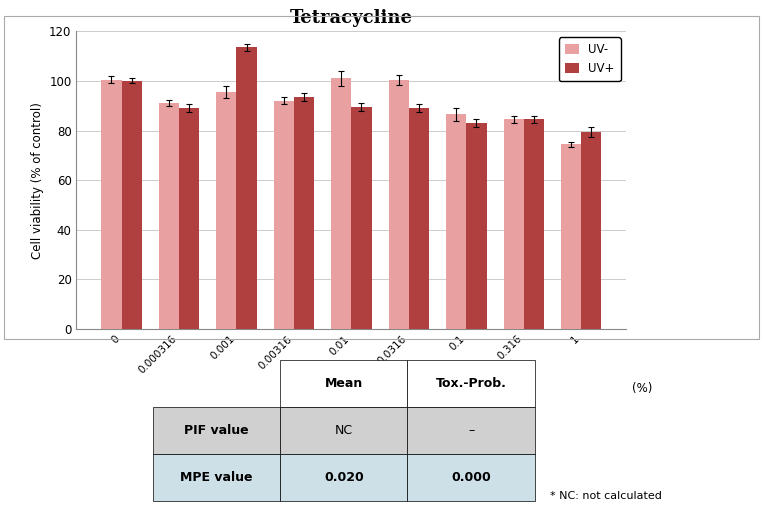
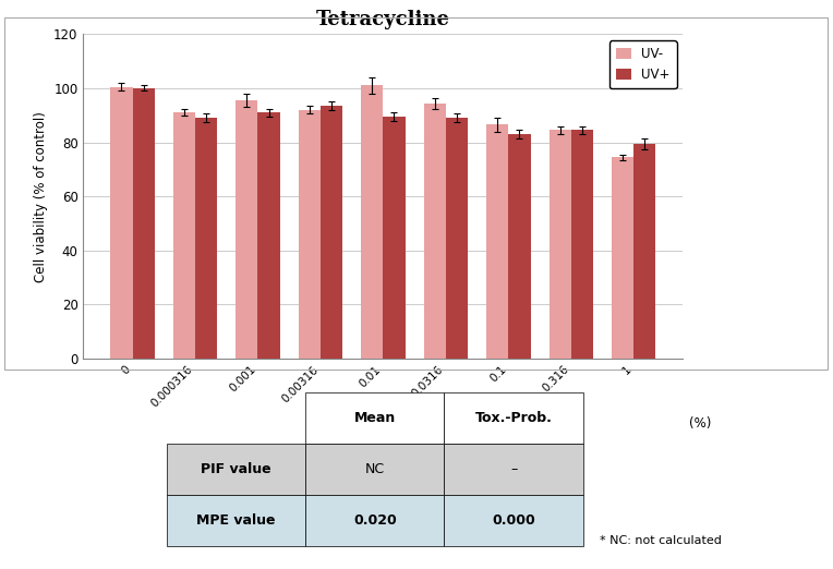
UV+/0.001: 113.5 -> 91.0
UV-/0.0316: 100.5 -> 94.5
